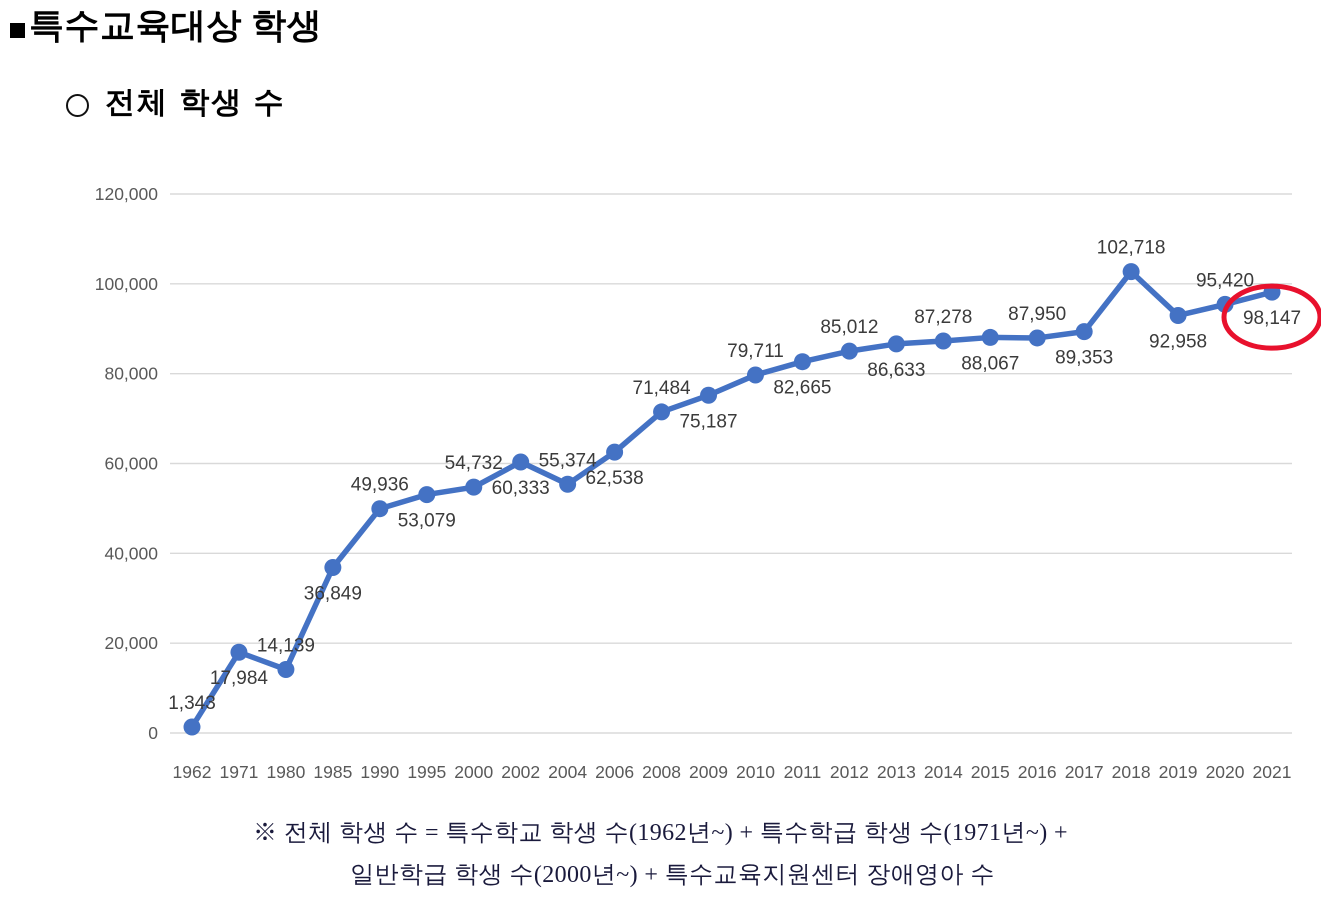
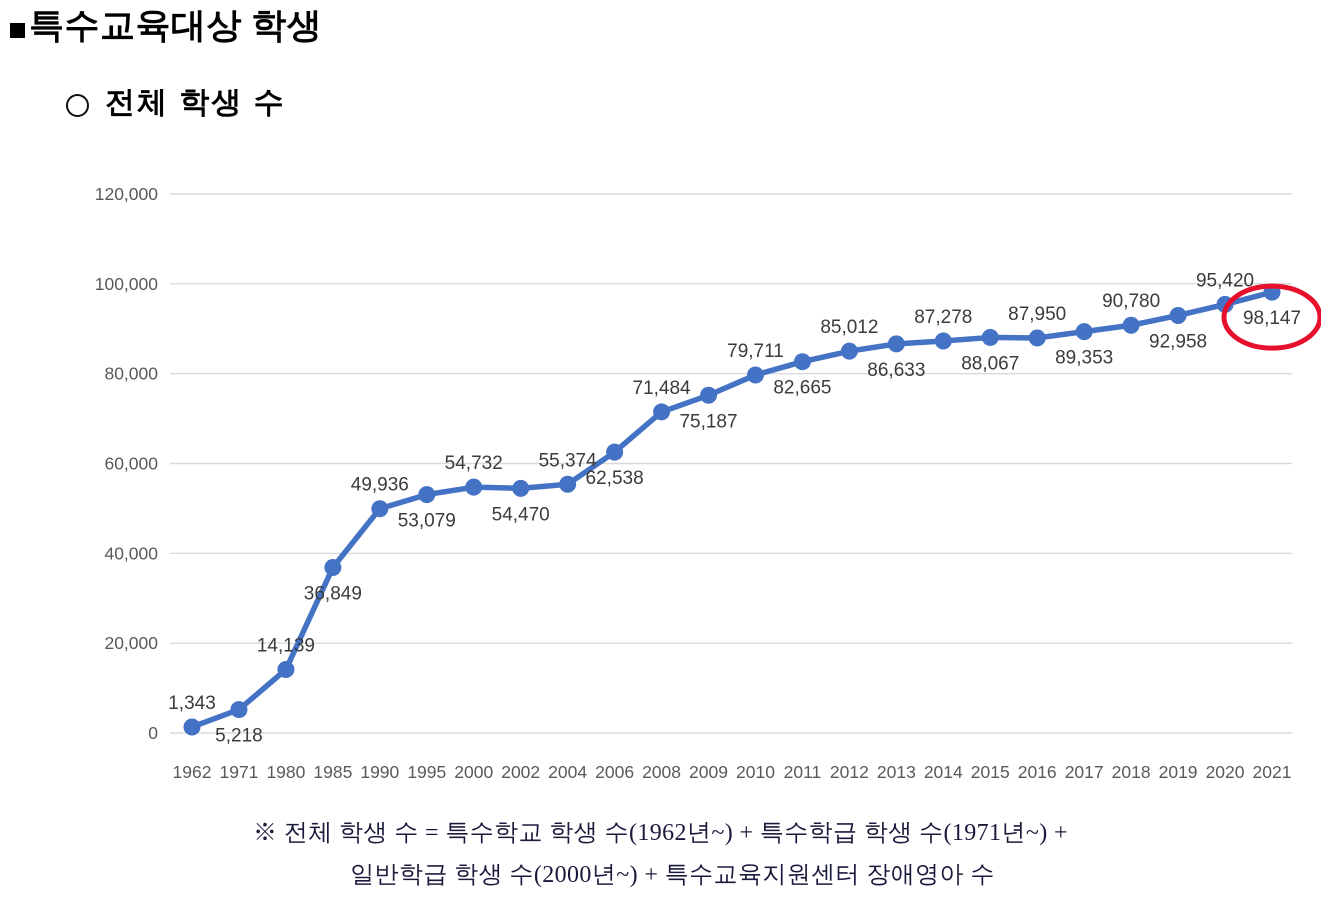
1971: 17,984 -> 5,218
2002: 60,333 -> 54,470
2018: 102,718 -> 90,780
